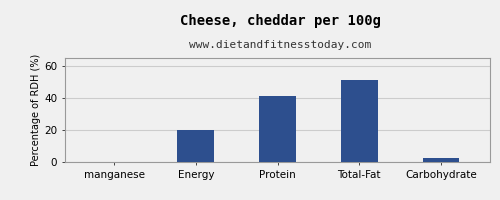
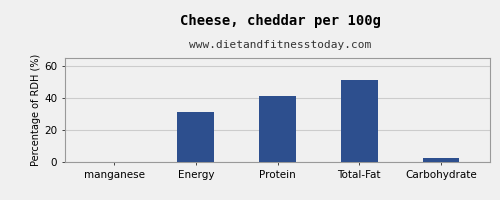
Energy: 20 -> 31
